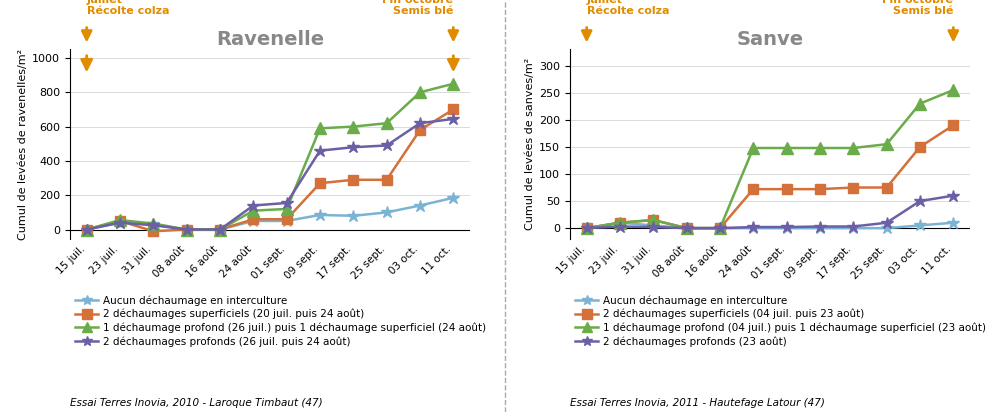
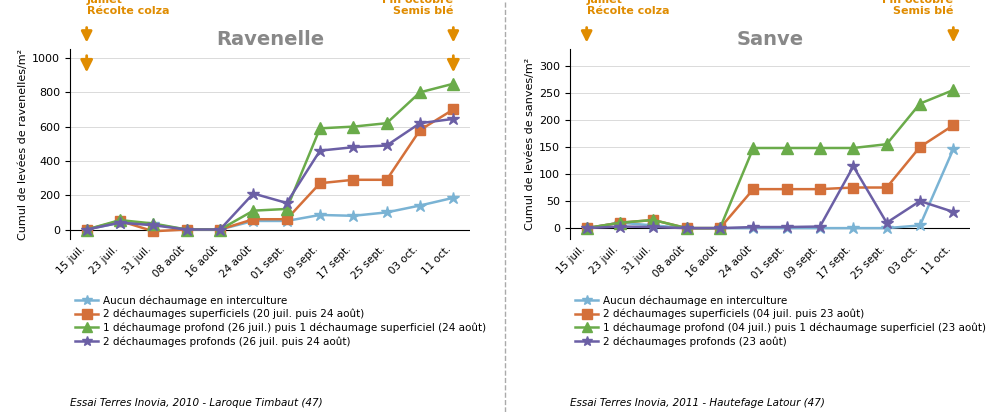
Ravenelle/2 déchaumages profonds (26 juil. puis 24 août)/24 août: 140 -> 210
Sanve/2 déchaumages profonds (23 août)/17 sept.: 3 -> 114
Sanve/Aucun déchaumage en interculture/11 oct.: 10 -> 146
Sanve/2 déchaumages profonds (23 août)/11 oct.: 60 -> 30
